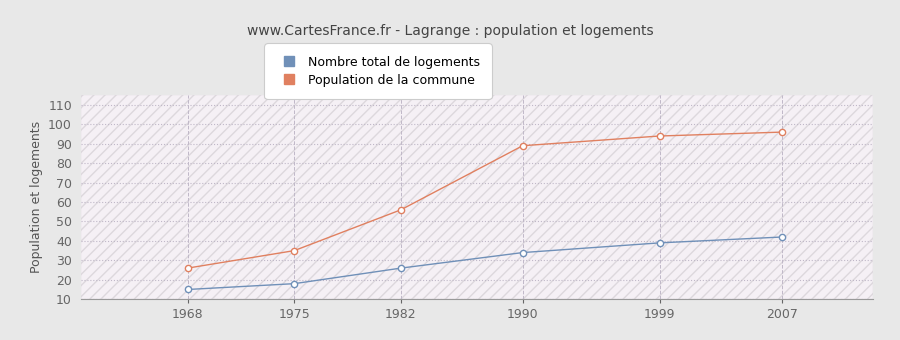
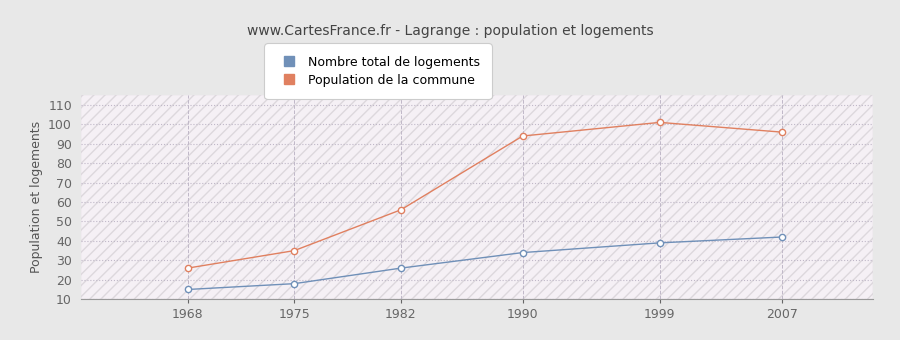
Population de la commune/1990: 89 -> 94
Population de la commune/1999: 94 -> 101
